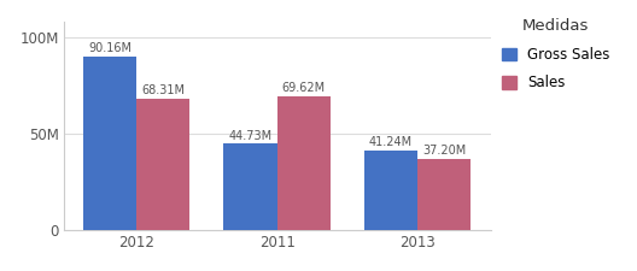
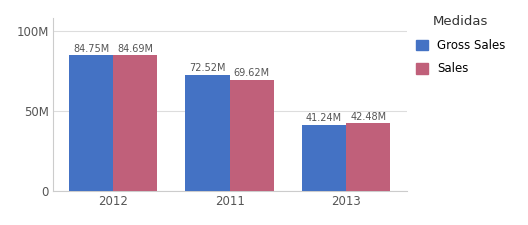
Gross Sales/2012: 90.16M -> 84.75M
Sales/2012: 68.31M -> 84.69M
Gross Sales/2011: 44.73M -> 72.52M
Sales/2013: 37.20M -> 42.48M
